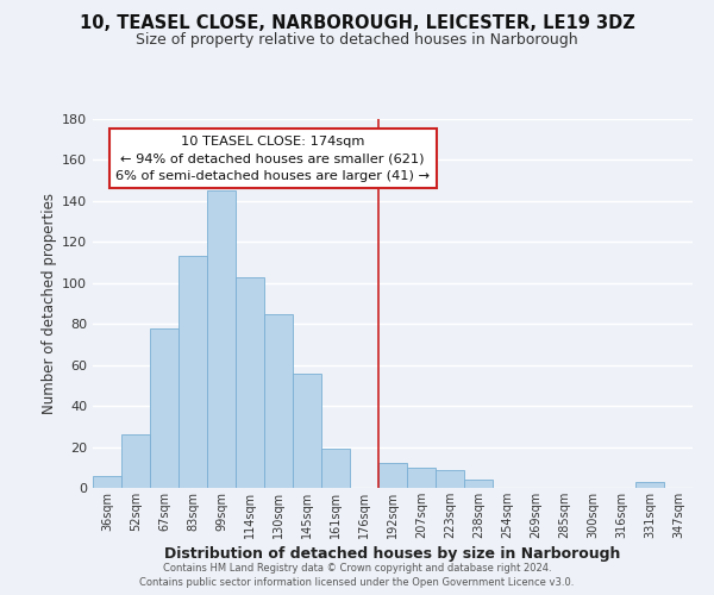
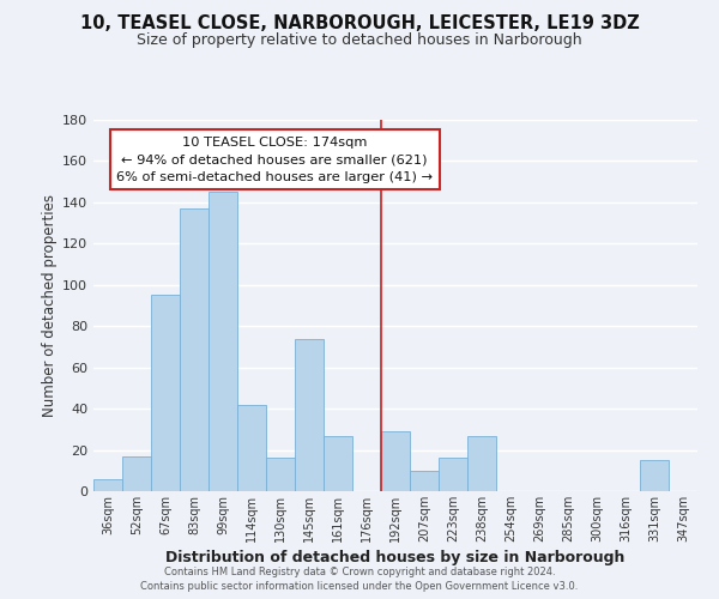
52sqm: 26 -> 17
67sqm: 78 -> 95
83sqm: 113 -> 137
114sqm: 103 -> 42
130sqm: 85 -> 16
145sqm: 56 -> 74
161sqm: 19 -> 27
192sqm: 12 -> 29
223sqm: 9 -> 16
238sqm: 4 -> 27
331sqm: 3 -> 15
